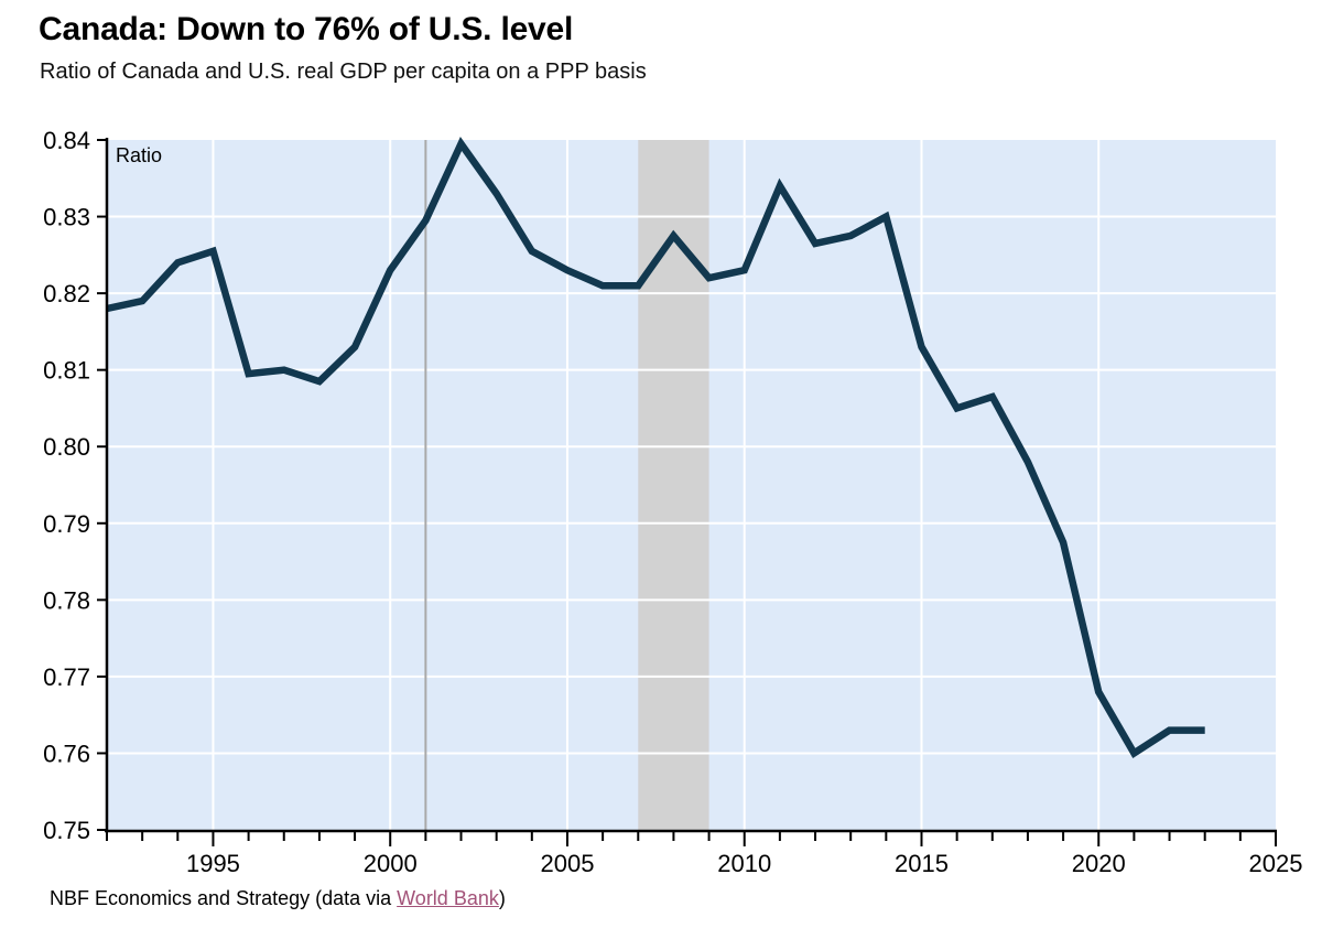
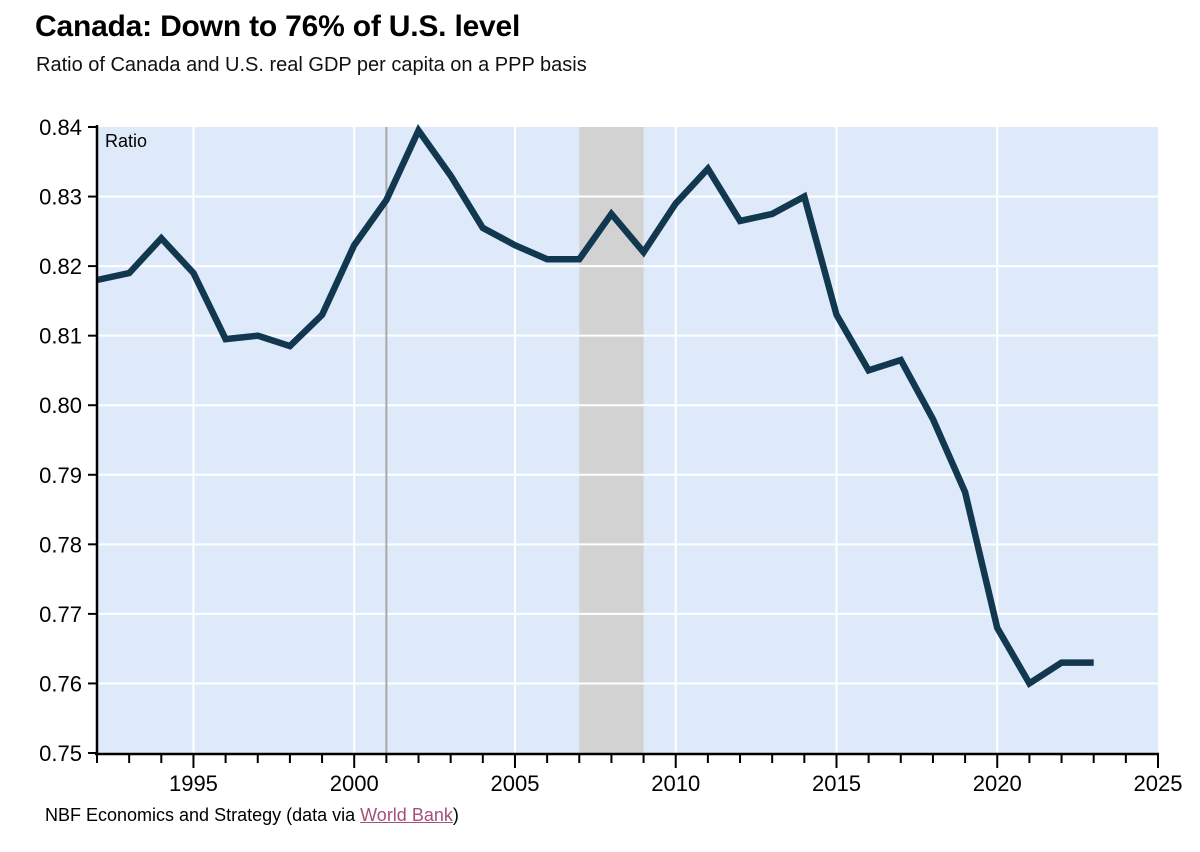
1995: 0.826 -> 0.819
2010: 0.823 -> 0.829
